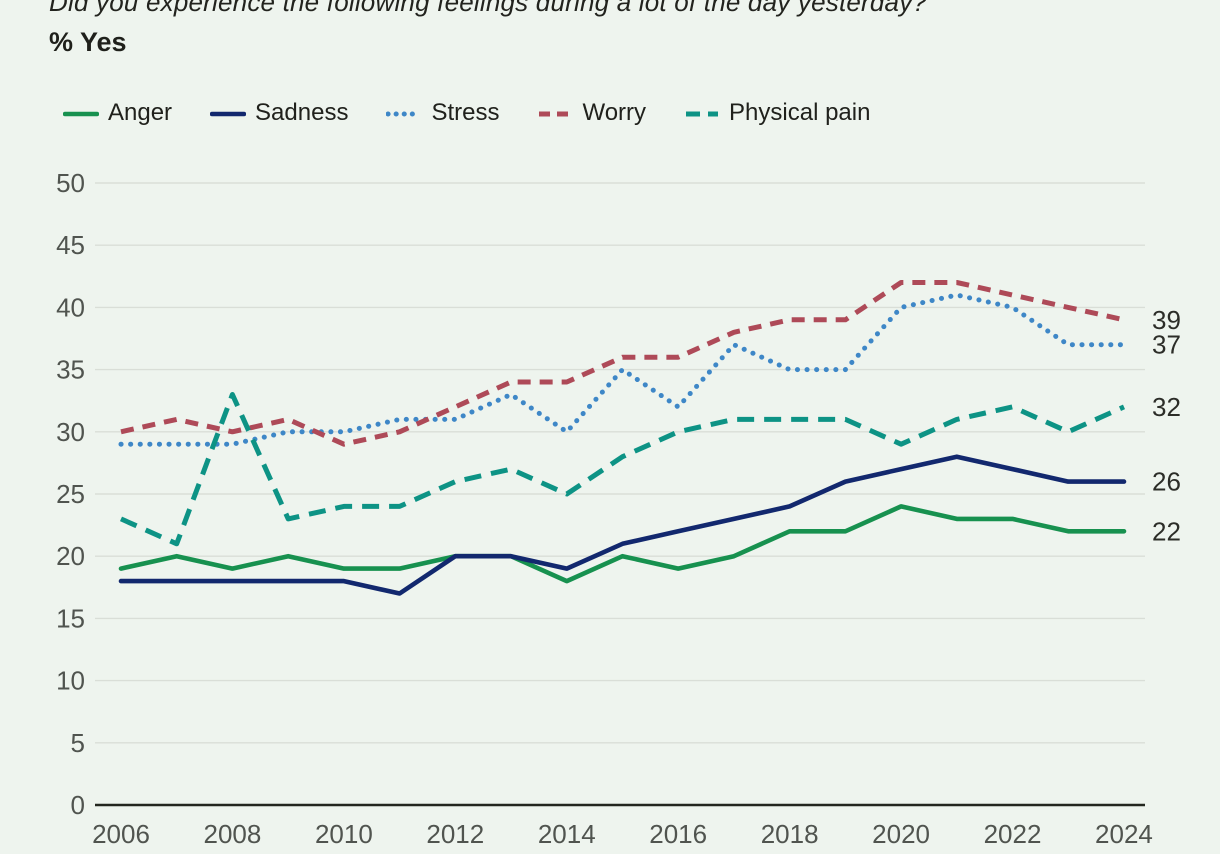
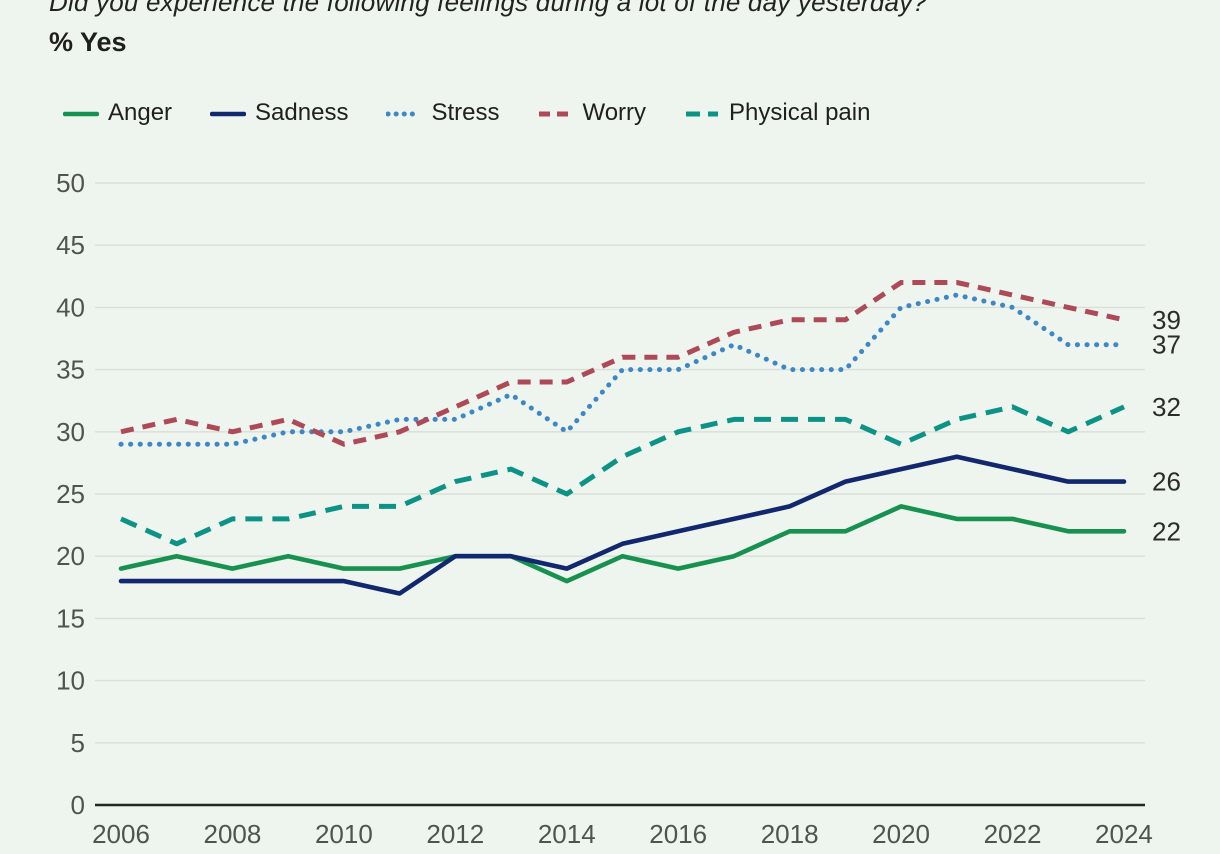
Physical pain/2008: 33 -> 23
Stress/2016: 32 -> 35
